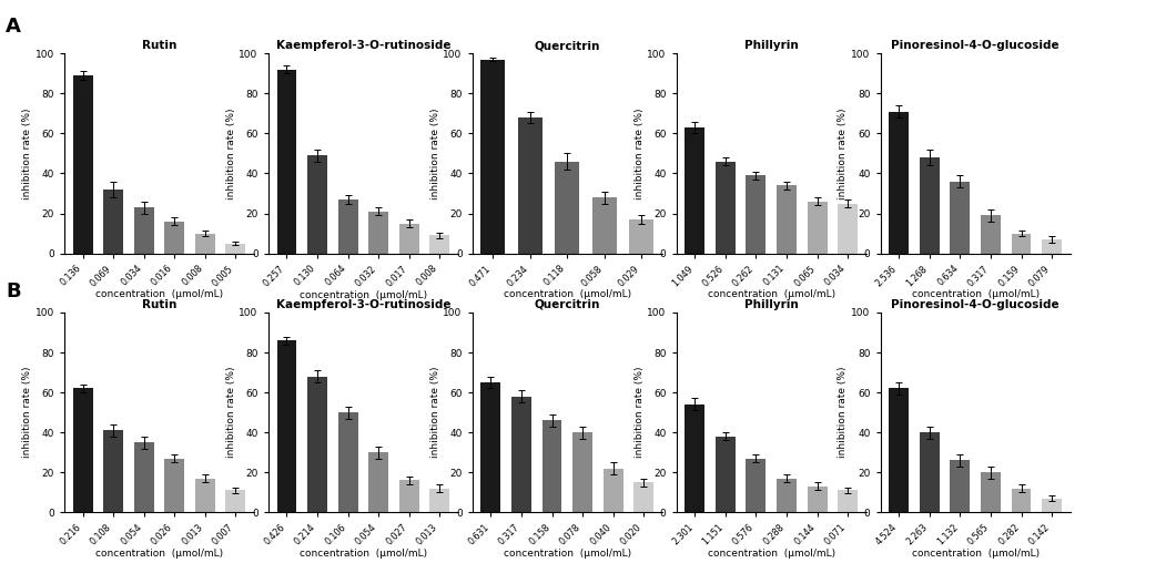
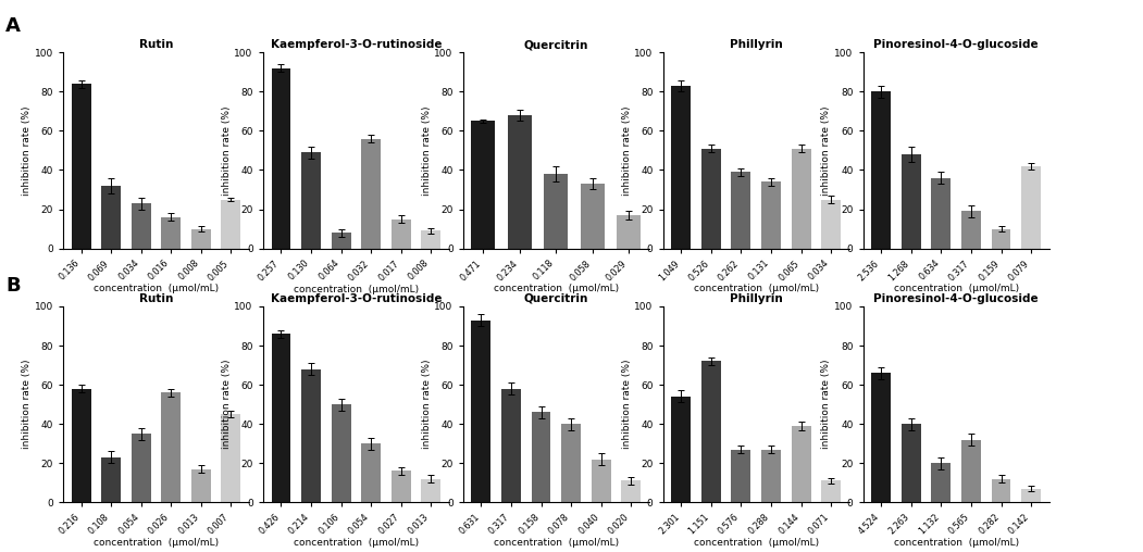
0.136: 89 -> 84
0.005: 5 -> 25
0.064: 27 -> 8
0.032: 21 -> 56
0.471: 97 -> 65
0.118: 46 -> 38
0.058: 28 -> 33
1.049: 63 -> 83
0.526: 46 -> 51
0.065: 26 -> 51
2.536: 71 -> 80
0.079: 7 -> 42
0.216: 62 -> 58
0.108: 41 -> 23
0.026: 27 -> 56
0.007: 11 -> 45
0.631: 65 -> 93
0.020: 15 -> 11
1.151: 38 -> 72
0.288: 17 -> 27
0.144: 13 -> 39
4.524: 62 -> 66
1.132: 26 -> 20
0.565: 20 -> 32
